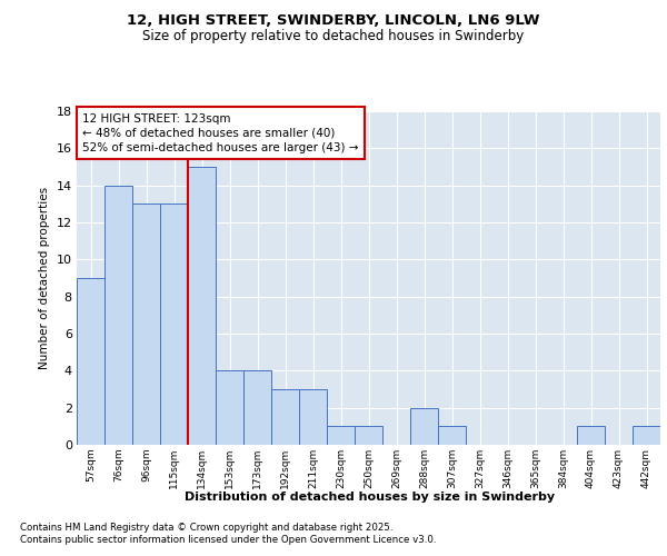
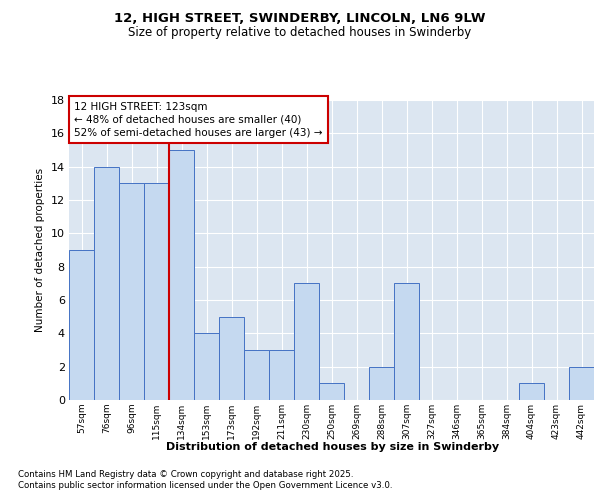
173sqm: 4 -> 5
230sqm: 1 -> 7
307sqm: 1 -> 7
442sqm: 1 -> 2
